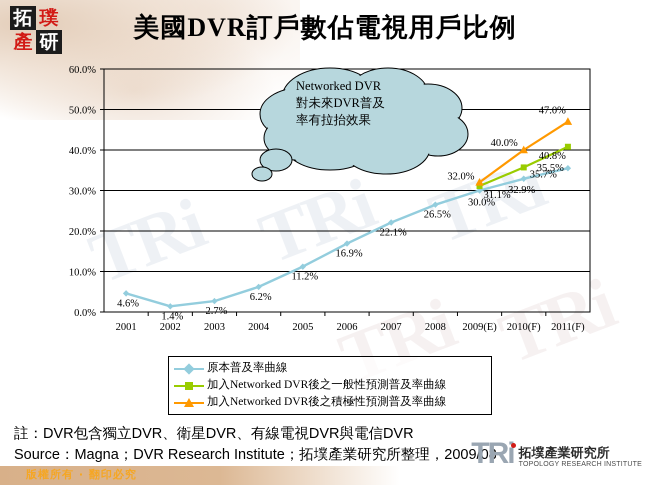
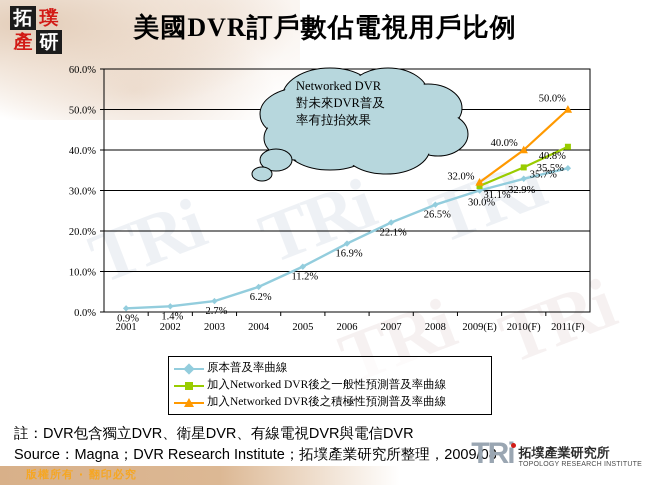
原本普及率曲線/2001: 4.6% -> 0.9%
加入Networked DVR後之積極性預測普及率曲線/2011(F): 47.0% -> 50.0%
